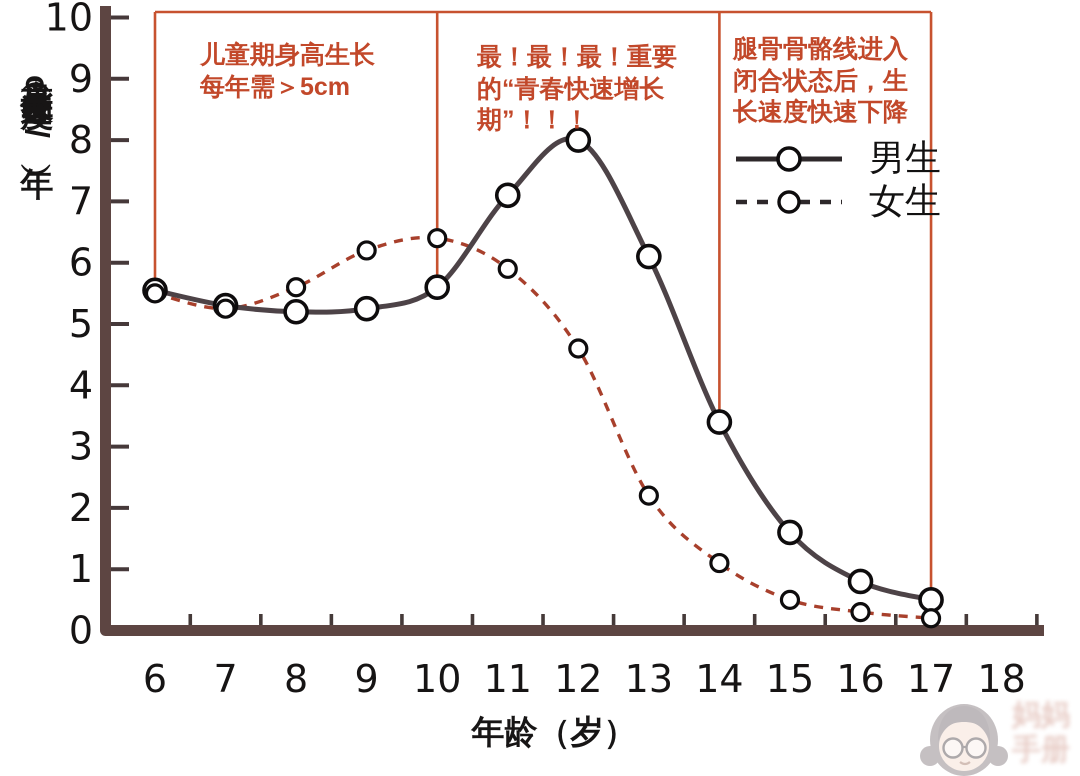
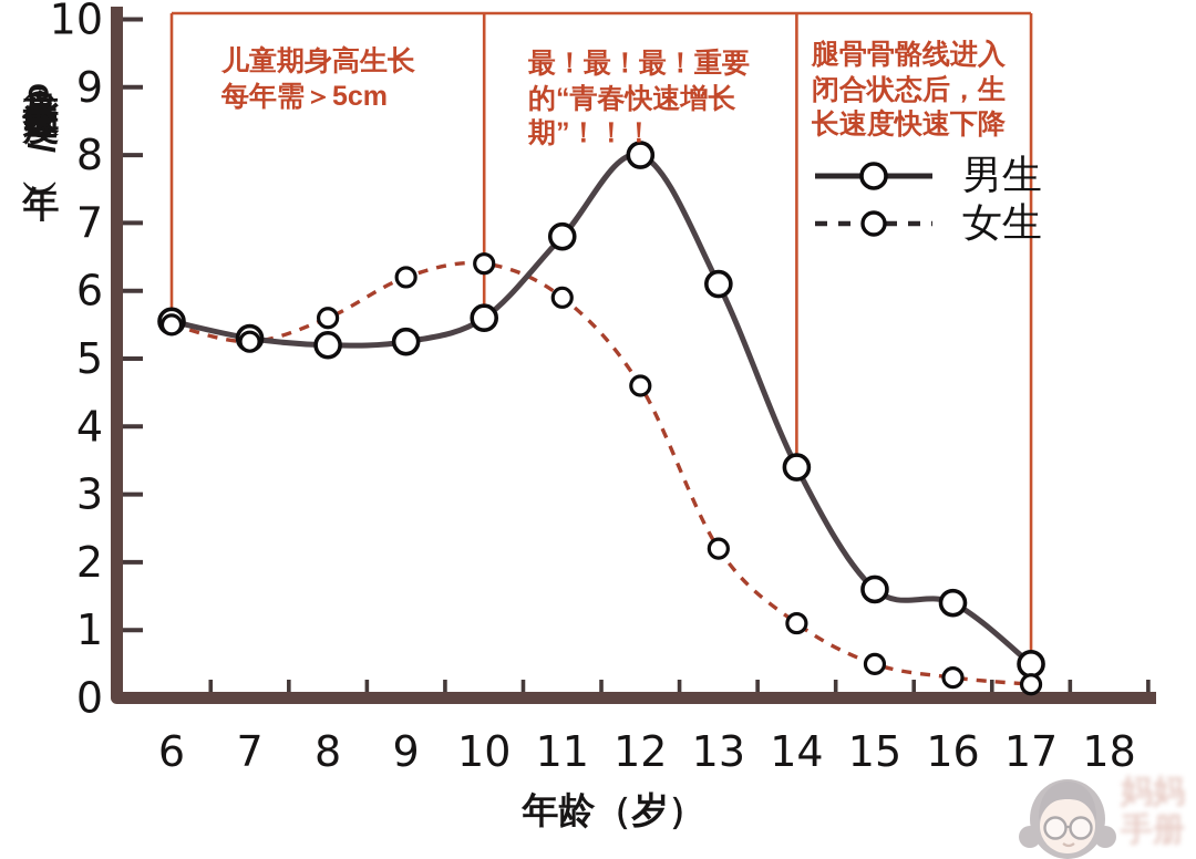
男生/11: 7.1 -> 6.8
男生/16: 0.8 -> 1.4
